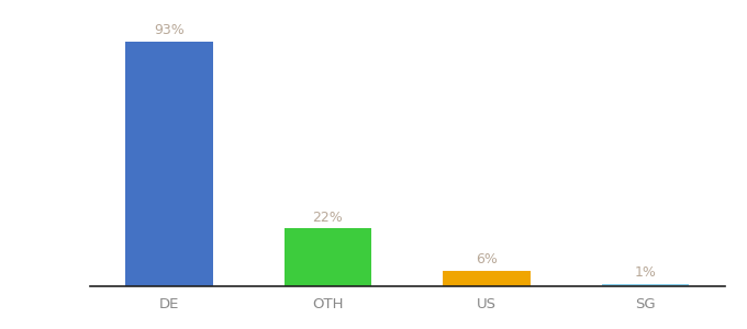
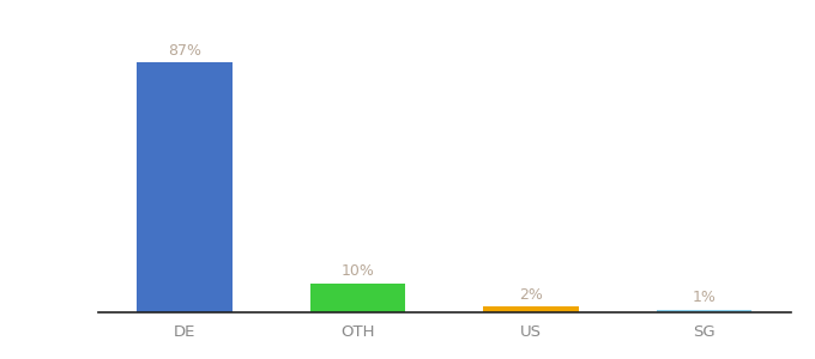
DE: 93% -> 87%
OTH: 22% -> 10%
US: 6% -> 2%
